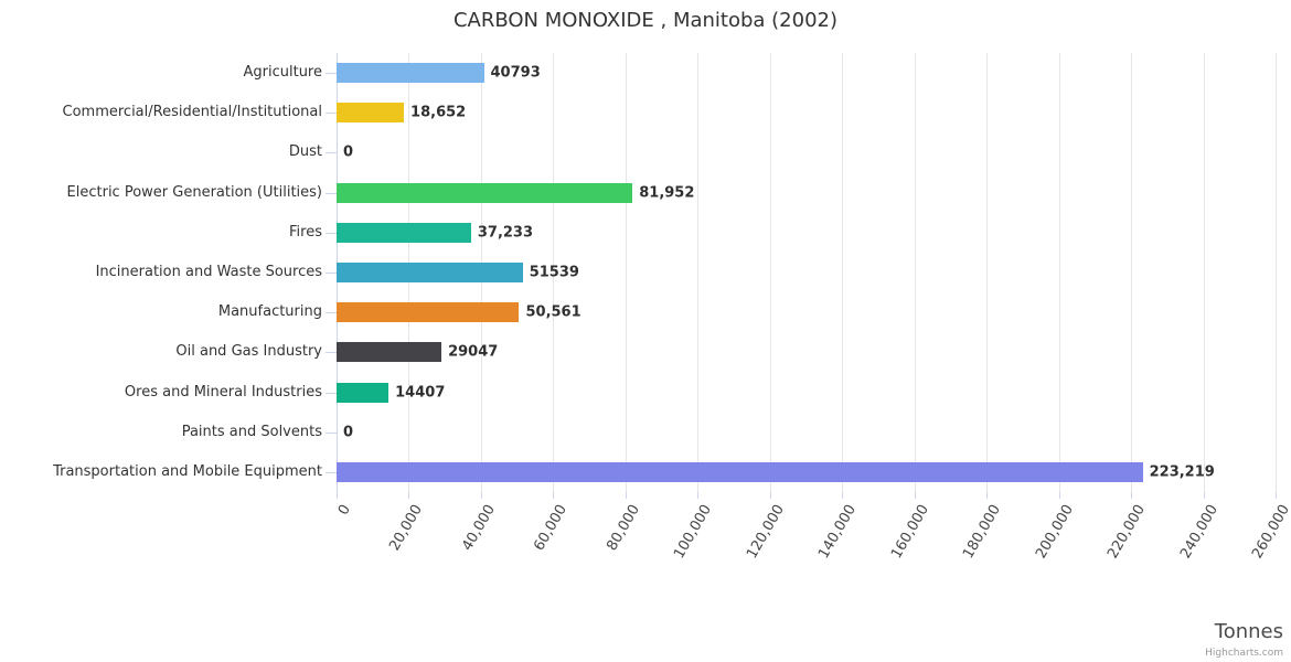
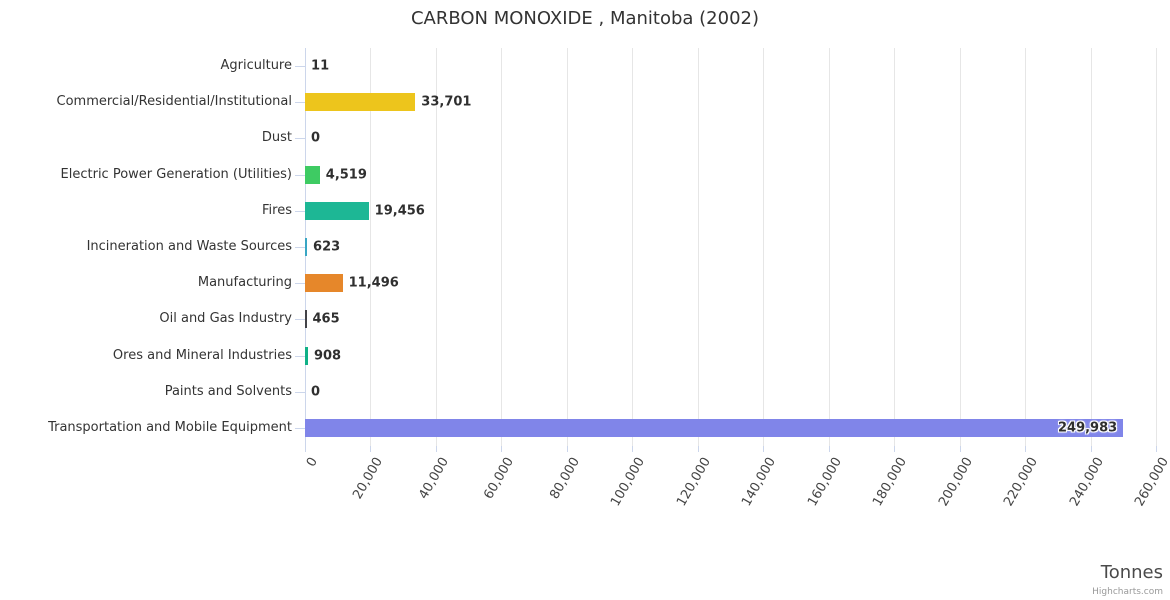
Agriculture: 40793 -> 11
Commercial/Residential/Institutional: 18,652 -> 33,701
Electric Power Generation (Utilities): 81,952 -> 4,519
Fires: 37,233 -> 19,456
Incineration and Waste Sources: 51539 -> 623
Manufacturing: 50,561 -> 11,496
Oil and Gas Industry: 29047 -> 465
Ores and Mineral Industries: 14407 -> 908
Transportation and Mobile Equipment: 223,219 -> 249,983
